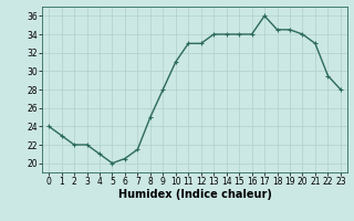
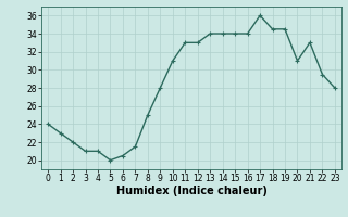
3: 22.0 -> 21.0
20: 34.0 -> 31.0
